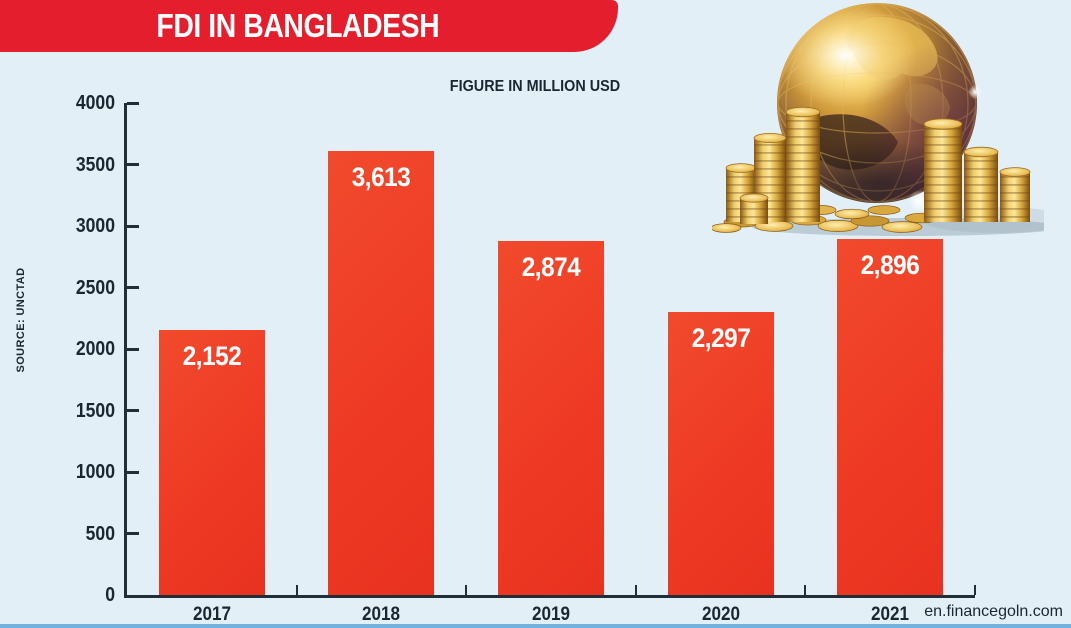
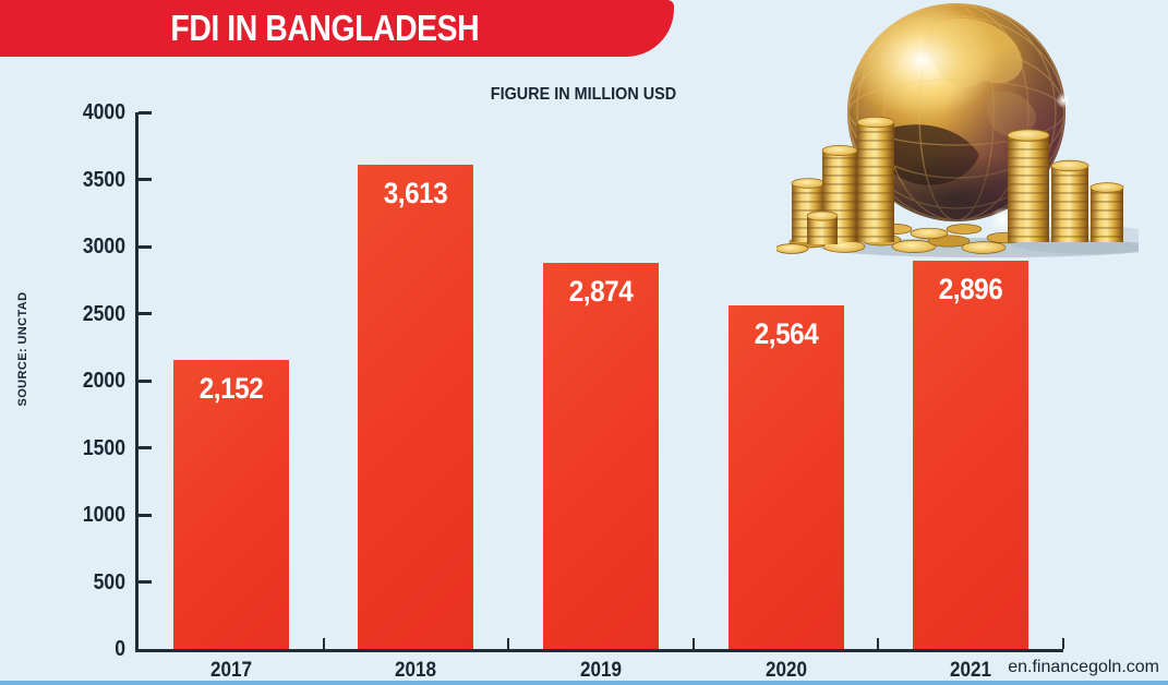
2020: 2,297 -> 2,564
